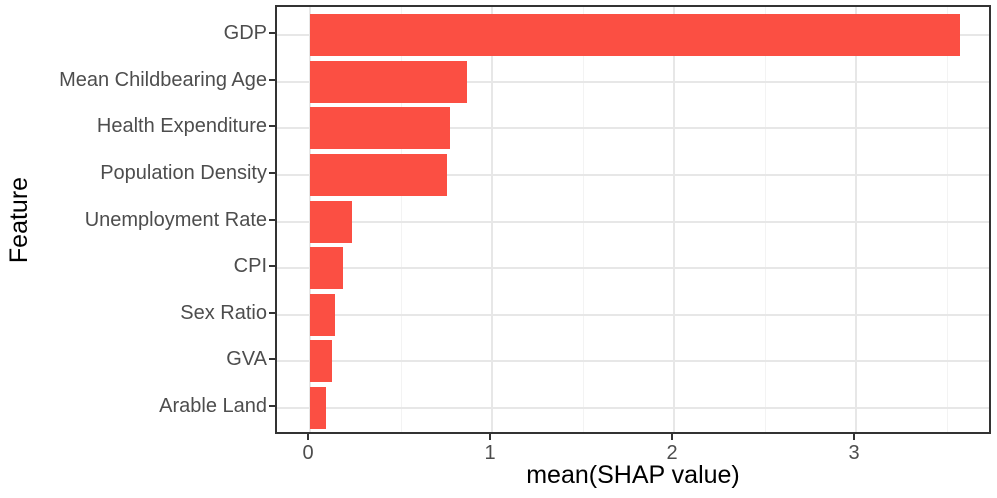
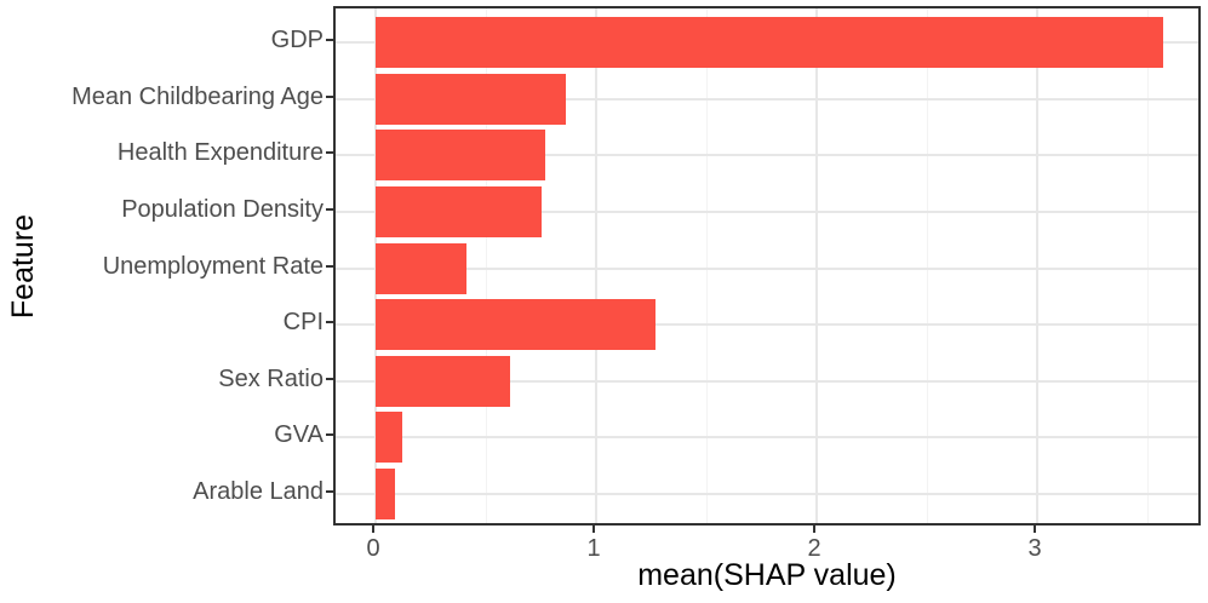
Unemployment Rate: 0.23 -> 0.41
CPI: 0.18 -> 1.27
Sex Ratio: 0.14 -> 0.61
